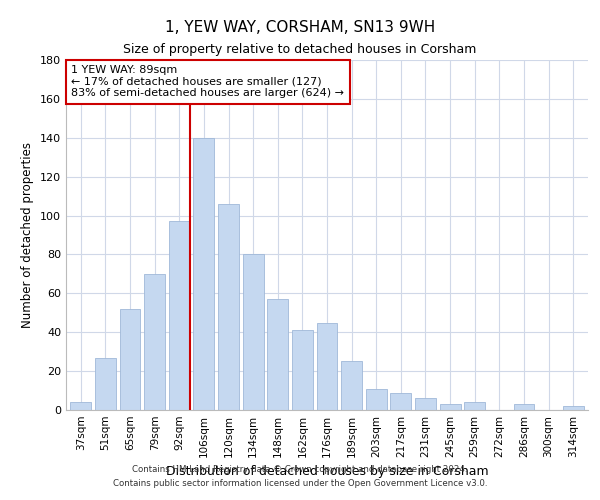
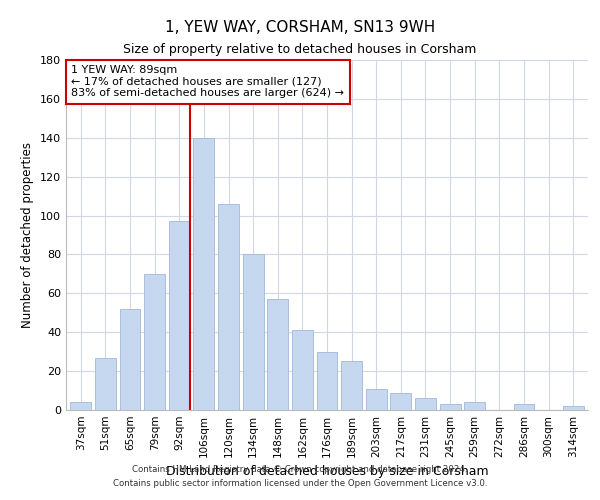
176sqm: 45 -> 30
